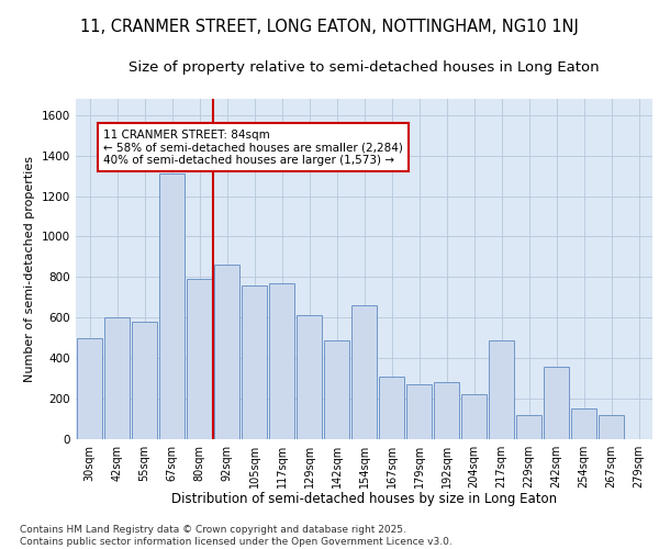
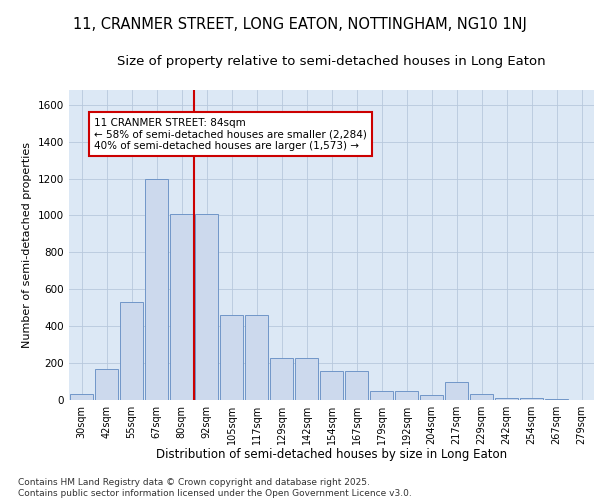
30sqm: 500 -> 30
42sqm: 600 -> 170
55sqm: 580 -> 530
67sqm: 1310 -> 1200
80sqm: 790 -> 1010
92sqm: 860 -> 1010
105sqm: 760 -> 460
117sqm: 770 -> 460
129sqm: 610 -> 230
142sqm: 490 -> 230
154sqm: 660 -> 160
167sqm: 310 -> 160
179sqm: 270 -> 50
192sqm: 280 -> 50
204sqm: 220 -> 20
217sqm: 490 -> 100
229sqm: 120 -> 30
242sqm: 360 -> 10
254sqm: 150 -> 10
267sqm: 120 -> 0
